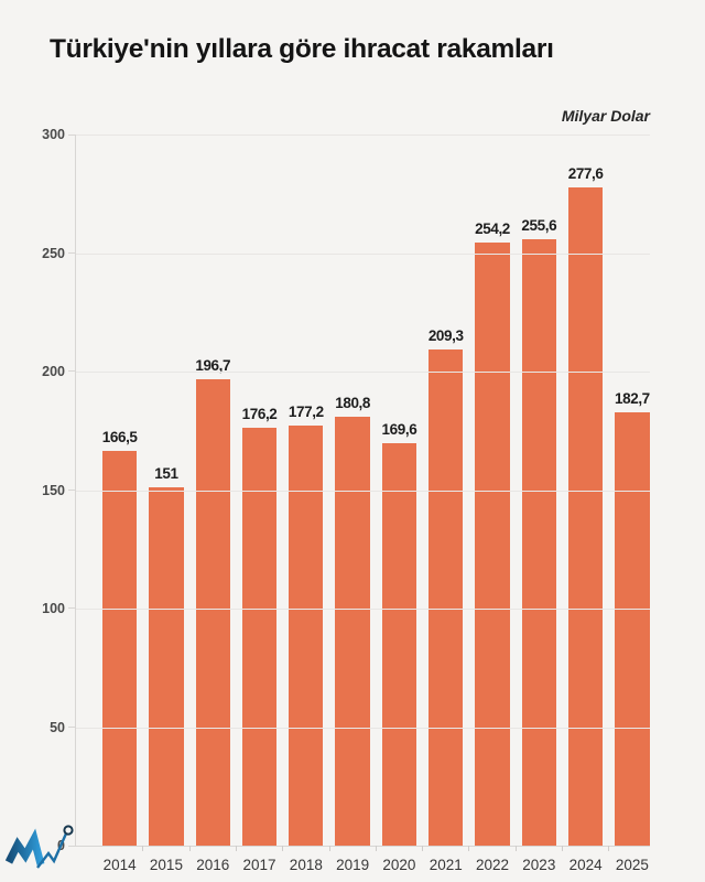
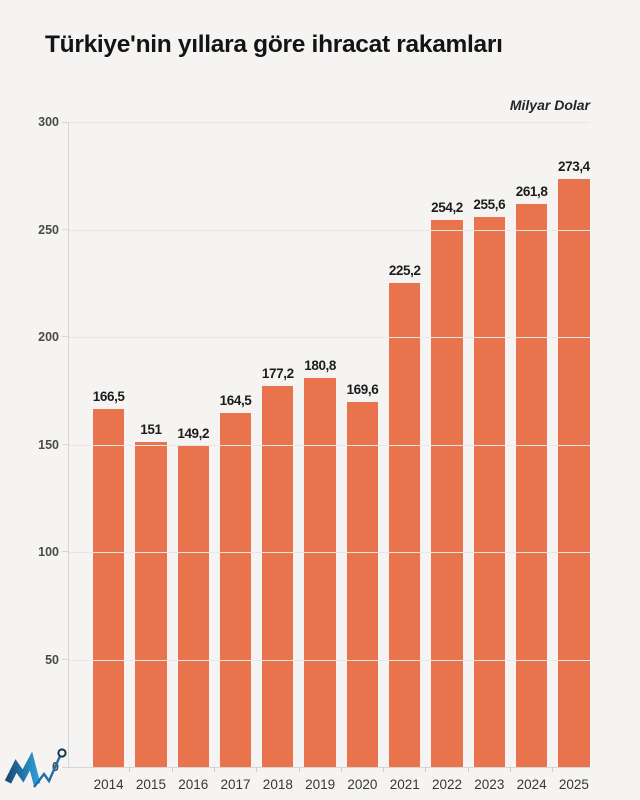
2016: 196,7 -> 149,2
2017: 176,2 -> 164,5
2021: 209,3 -> 225,2
2024: 277,6 -> 261,8
2025: 182,7 -> 273,4
